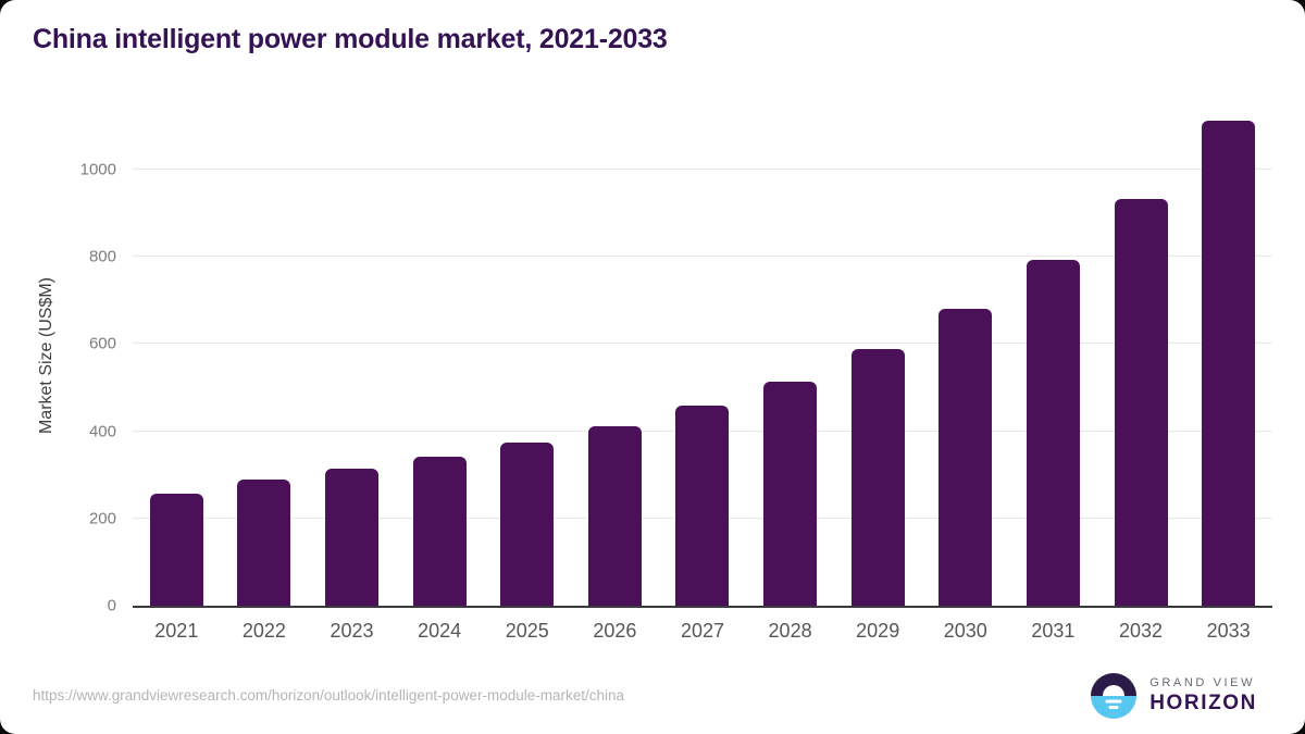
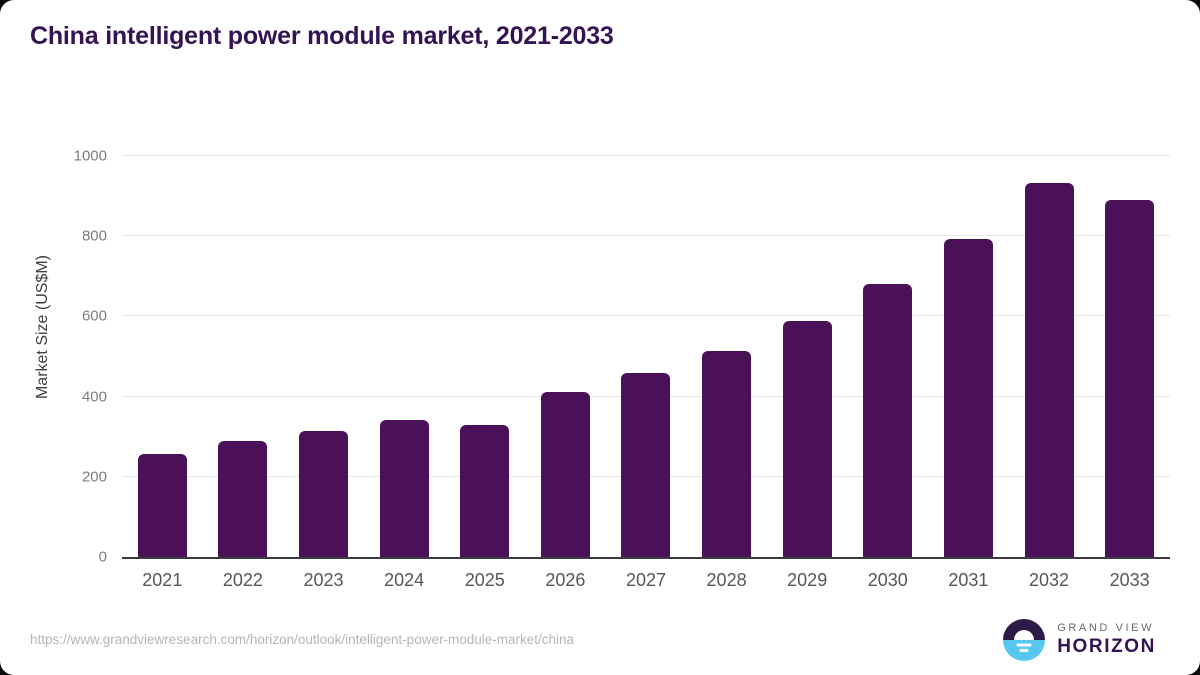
2025: 370 -> 330
2033: 1110 -> 890
